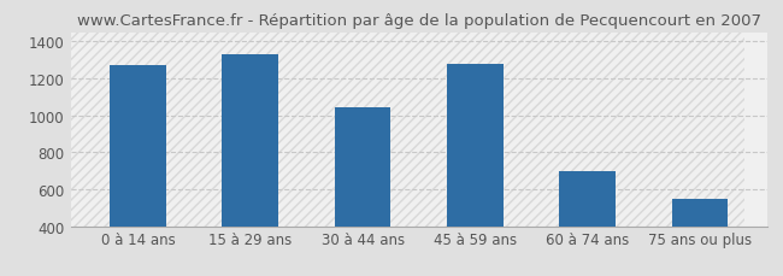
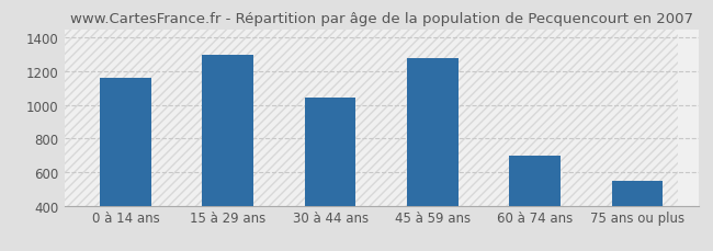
0 à 14 ans: 1270 -> 1160
15 à 29 ans: 1330 -> 1300
